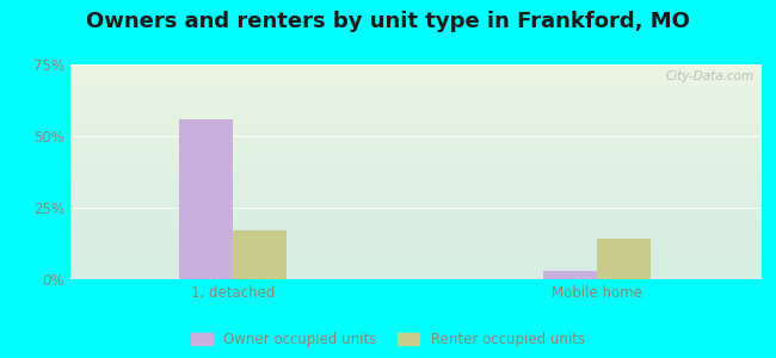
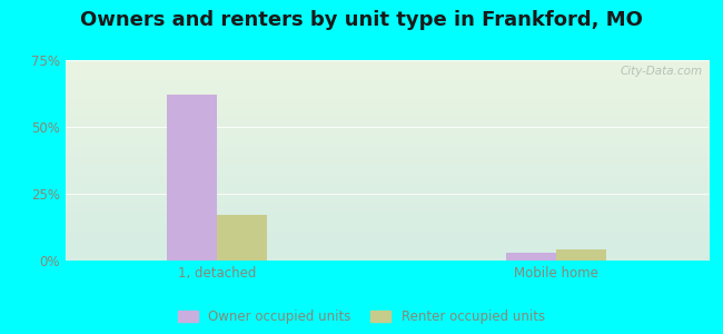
Owner occupied units/1, detached: 56% -> 62%
Renter occupied units/Mobile home: 14% -> 4%
